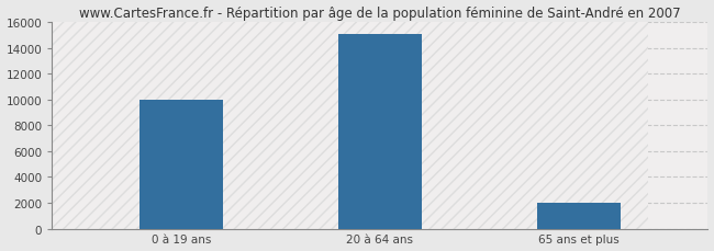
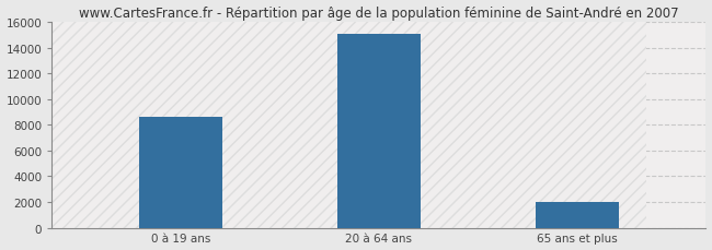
0 à 19 ans: 10000 -> 8600
